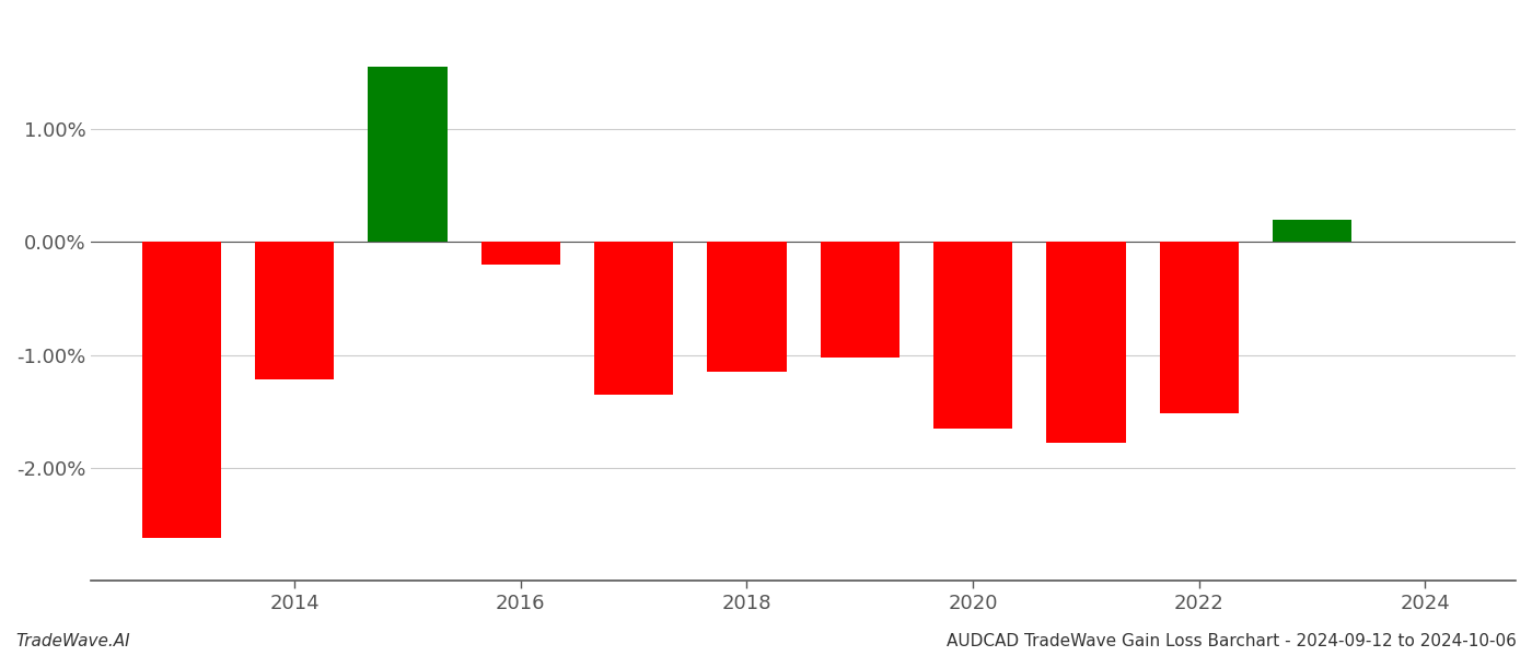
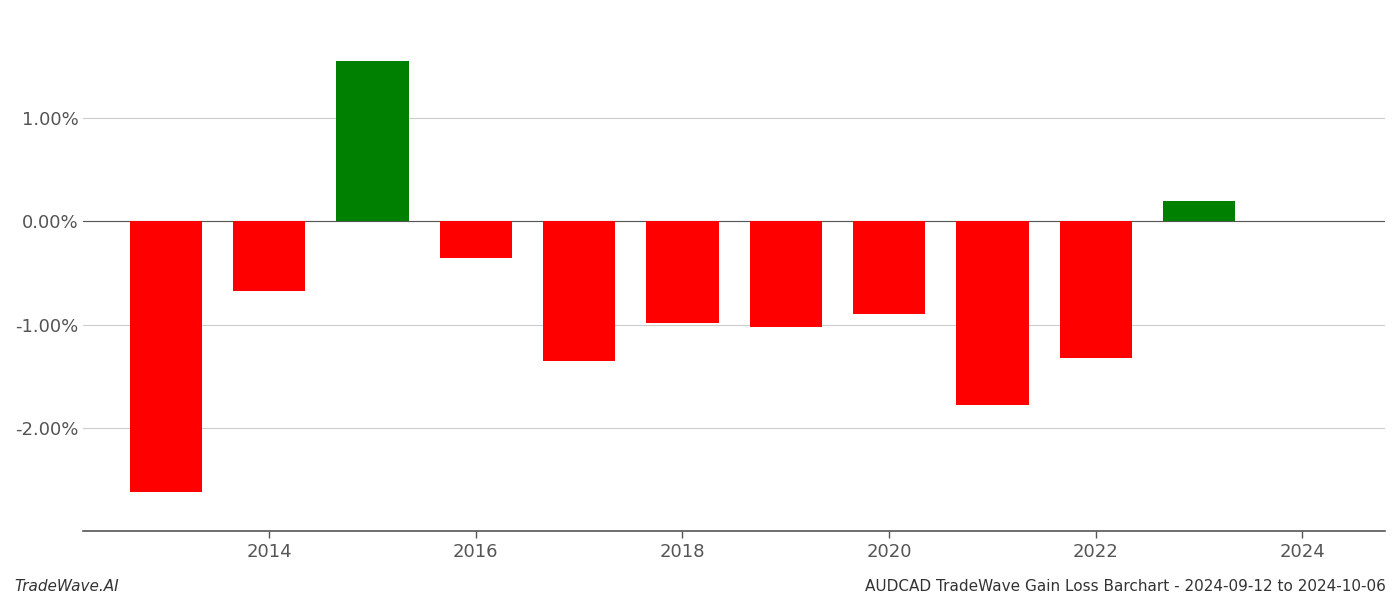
2014: -1.22% -> -0.67%
2016: -0.20% -> -0.35%
2018: -1.15% -> -0.98%
2020: -1.65% -> -0.90%
2022: -1.52% -> -1.32%
